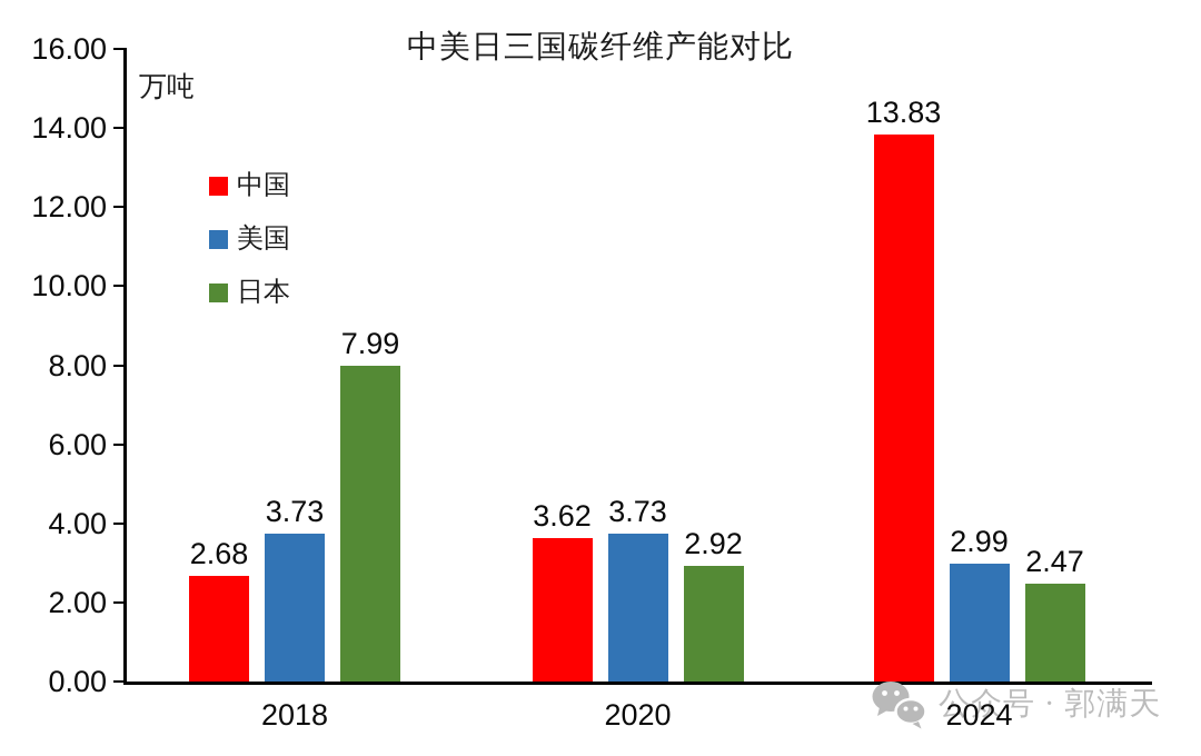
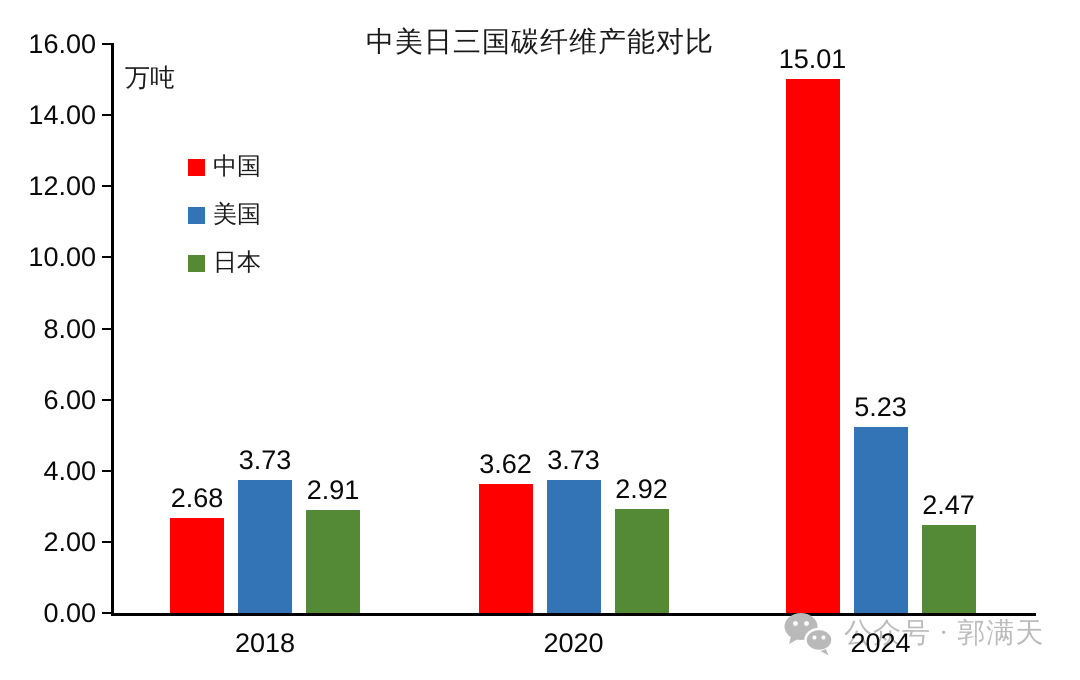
日本/2018: 7.99 -> 2.91
中国/2024: 13.83 -> 15.01
美国/2024: 2.99 -> 5.23
